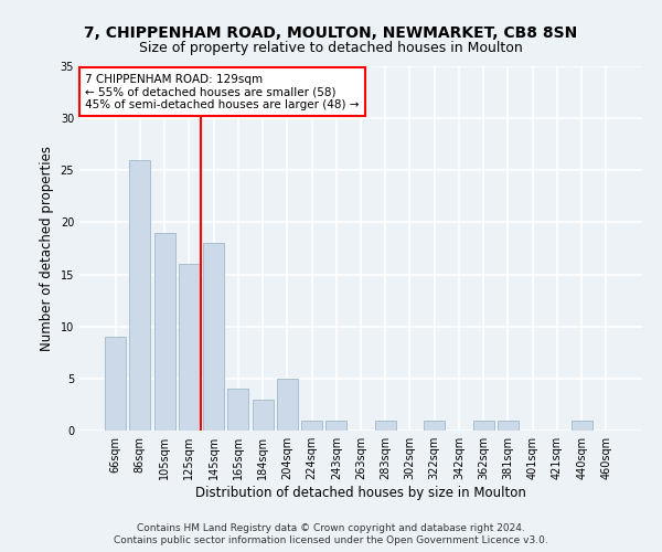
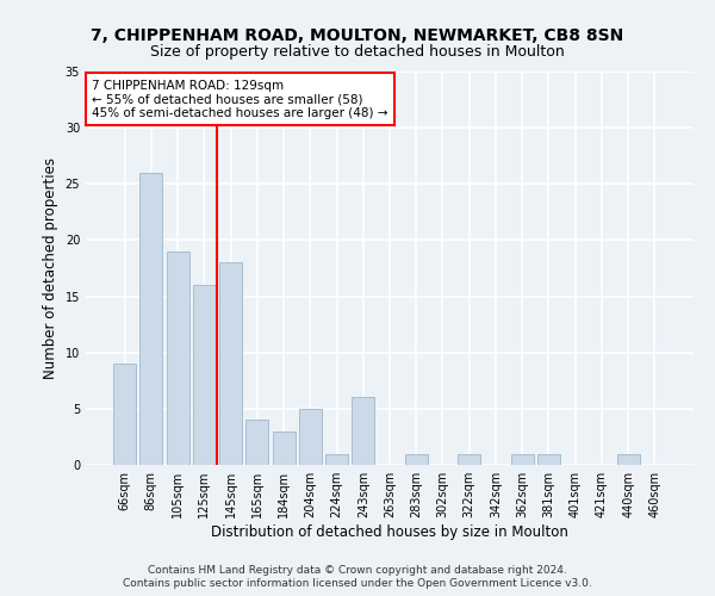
243sqm: 1 -> 6
